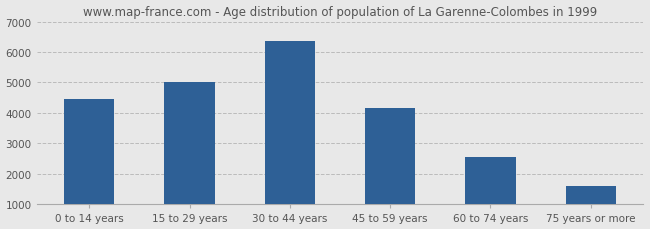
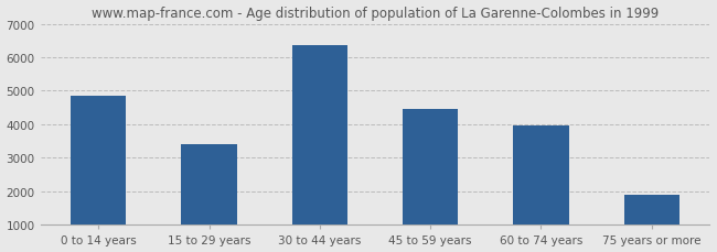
0 to 14 years: 4450 -> 4850
15 to 29 years: 5030 -> 3400
45 to 59 years: 4150 -> 4450
60 to 74 years: 2550 -> 3950
75 years or more: 1600 -> 1900
